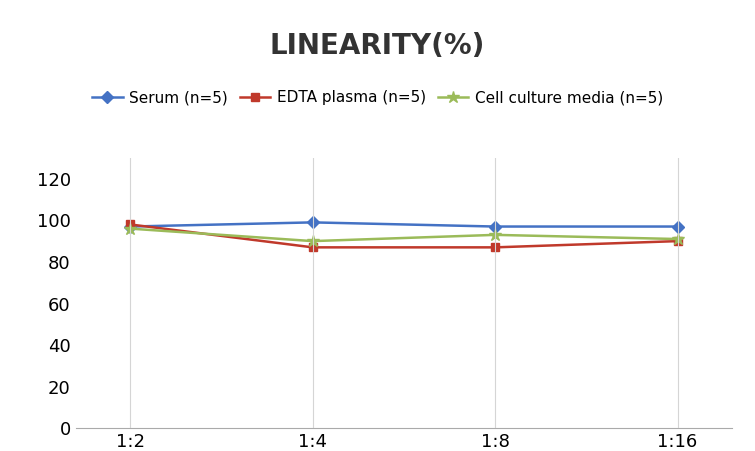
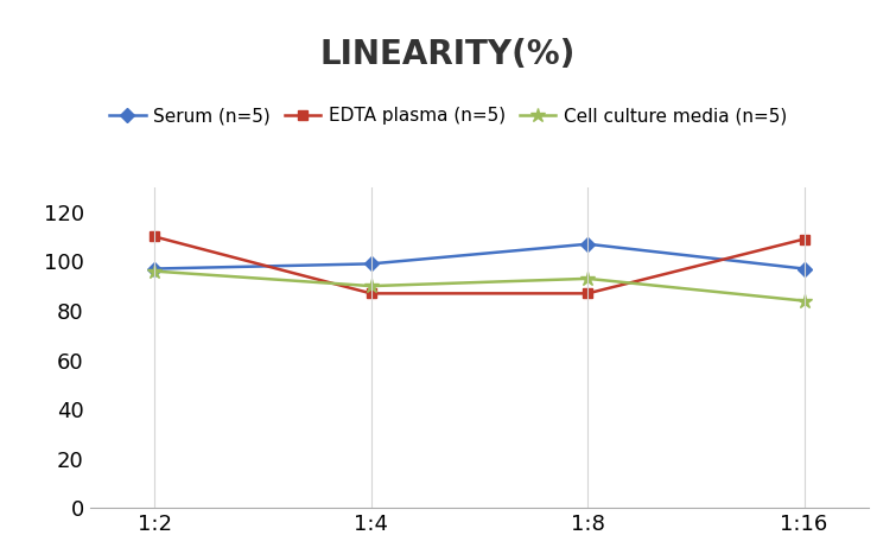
EDTA plasma (n=5)/1:2: 98 -> 110
Serum (n=5)/1:8: 97 -> 107
EDTA plasma (n=5)/1:16: 90 -> 109
Cell culture media (n=5)/1:16: 91 -> 84
